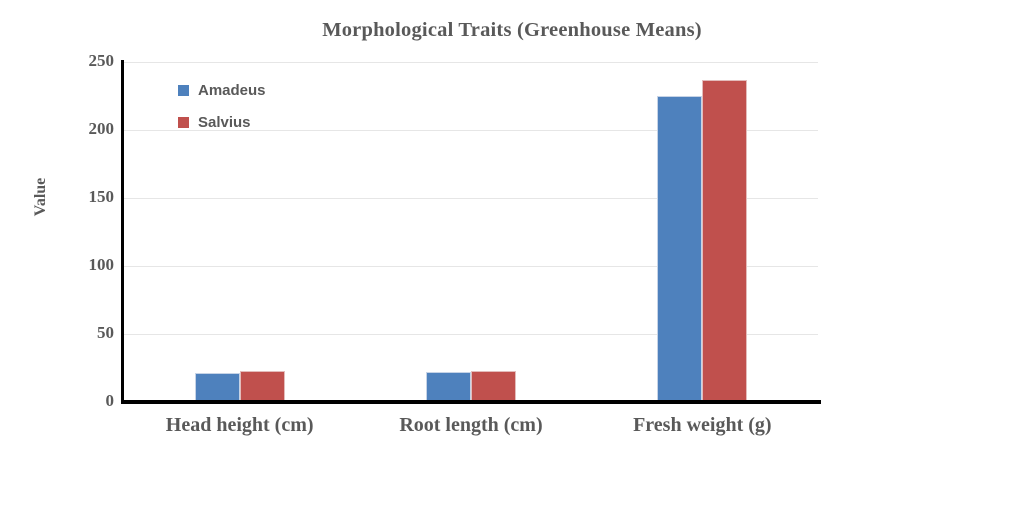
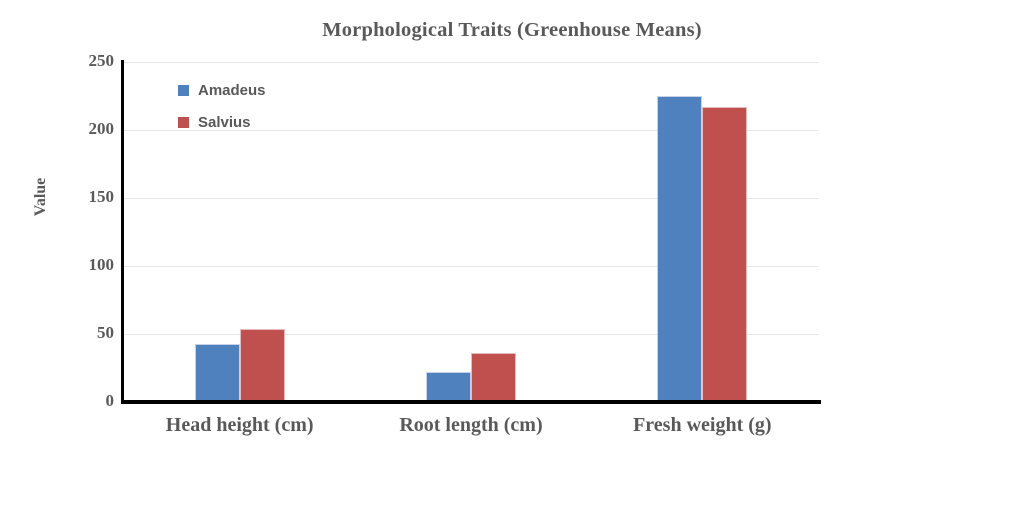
Amadeus/Head height (cm): 21 -> 43
Salvius/Head height (cm): 23 -> 54
Salvius/Root length (cm): 23 -> 36
Salvius/Fresh weight (g): 237 -> 217
